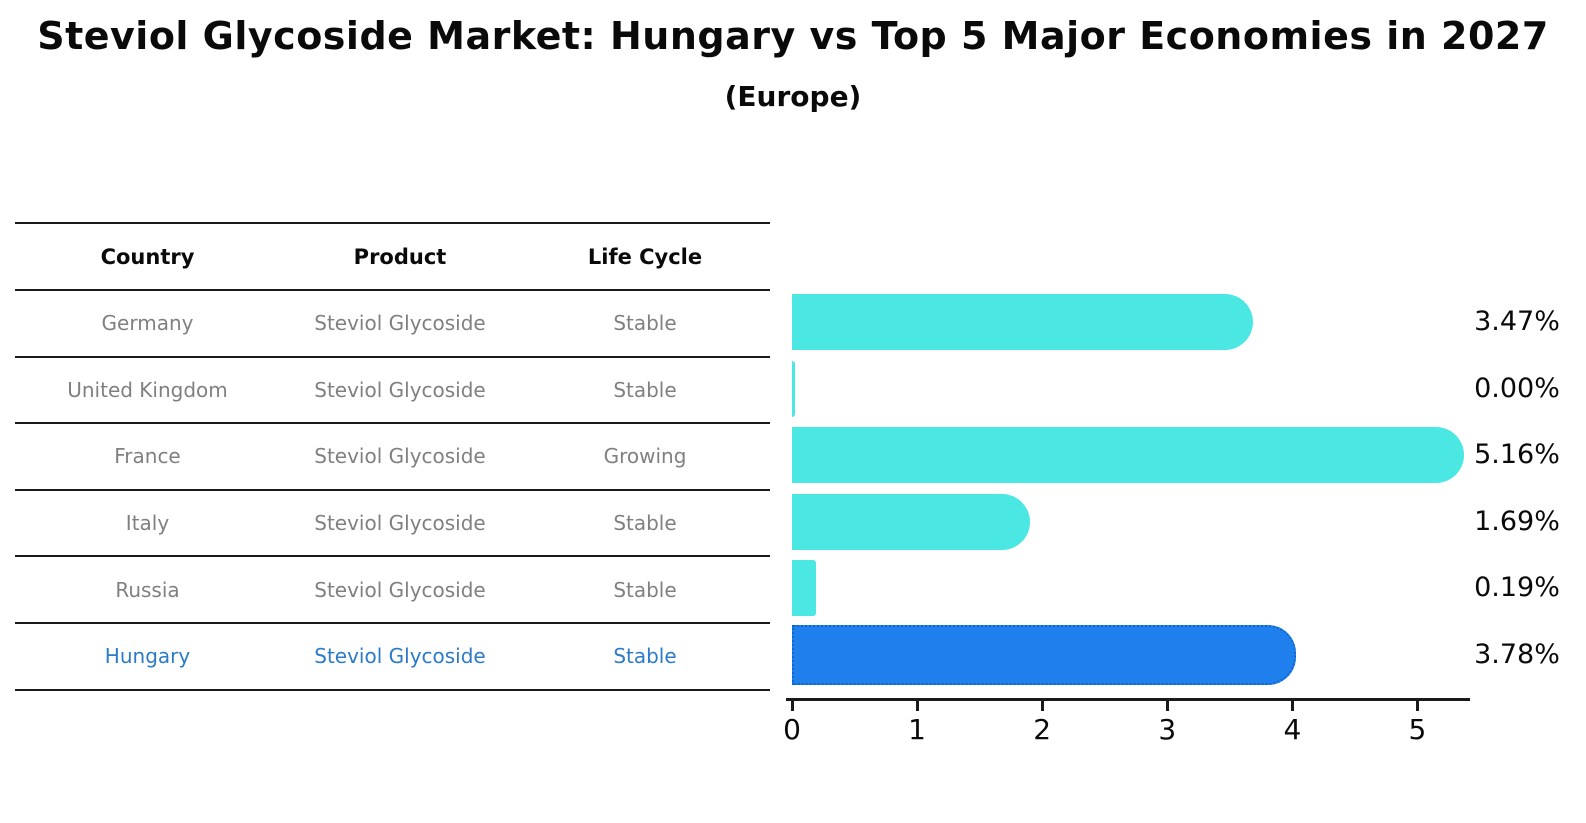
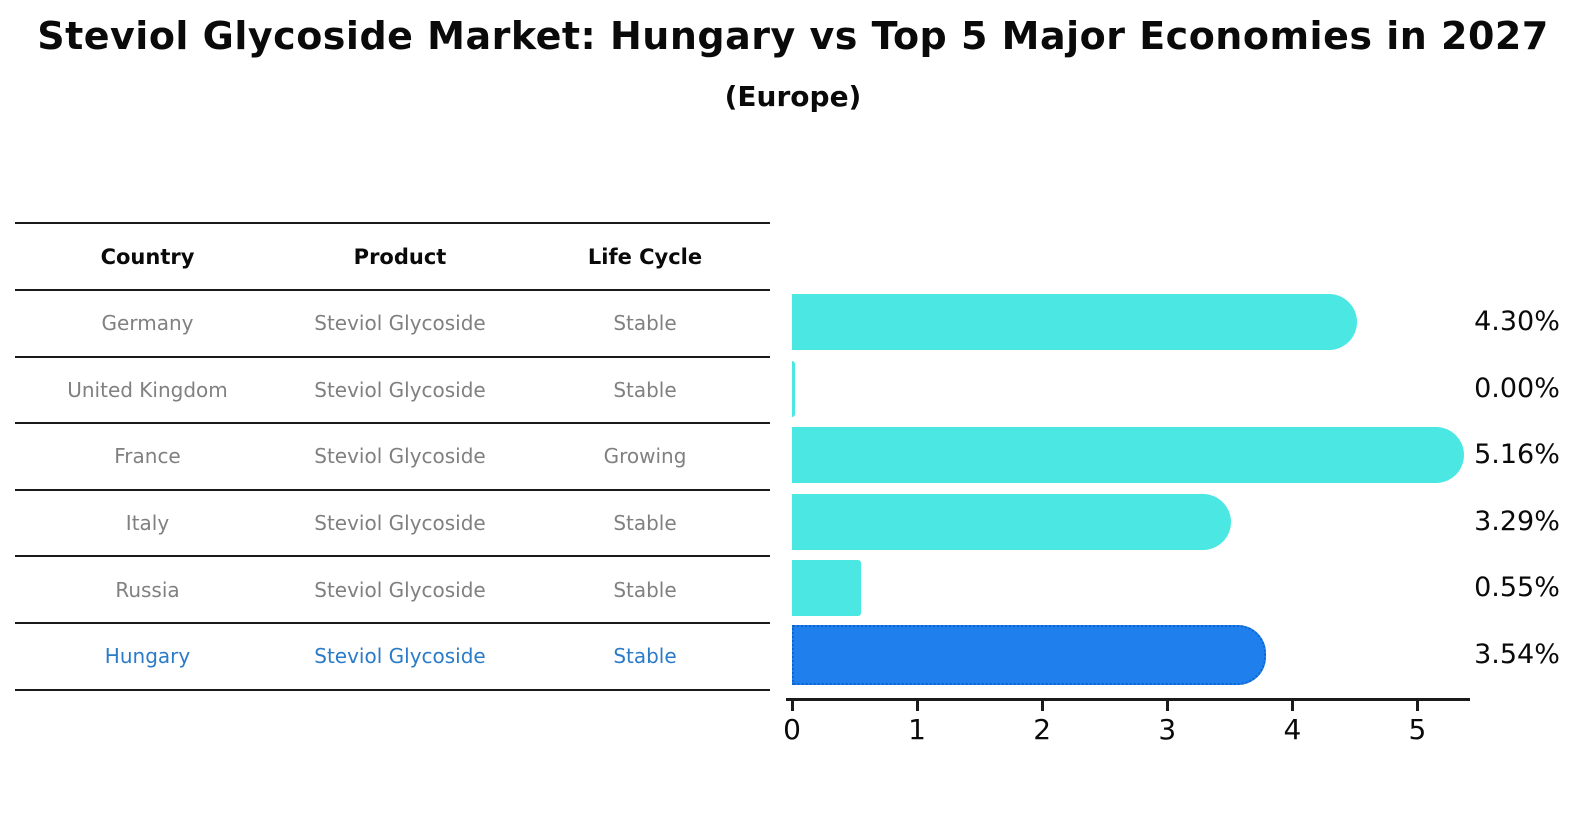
Germany: 3.47% -> 4.30%
Italy: 1.69% -> 3.29%
Russia: 0.19% -> 0.55%
Hungary: 3.78% -> 3.54%
